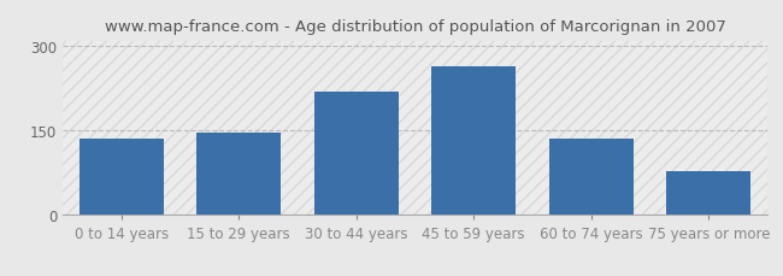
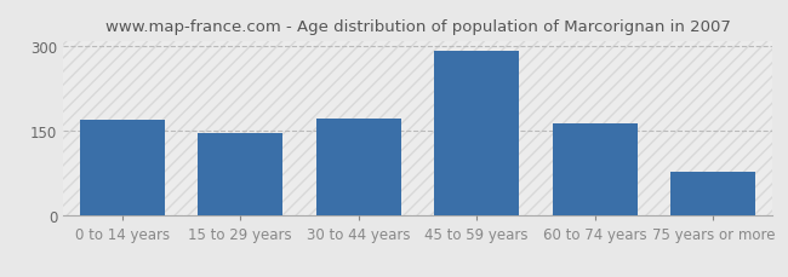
0 to 14 years: 135 -> 170
30 to 44 years: 220 -> 173
45 to 59 years: 265 -> 291
60 to 74 years: 135 -> 163
